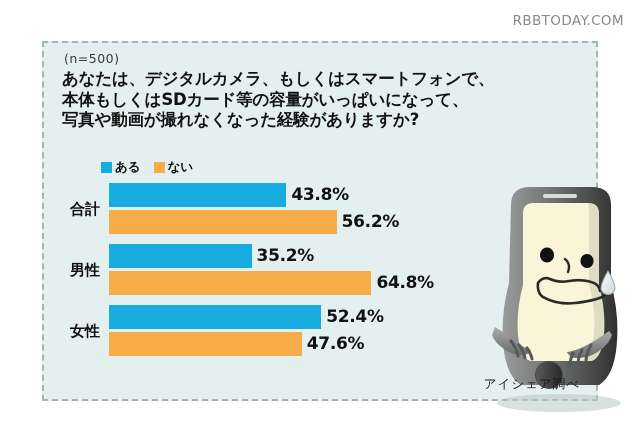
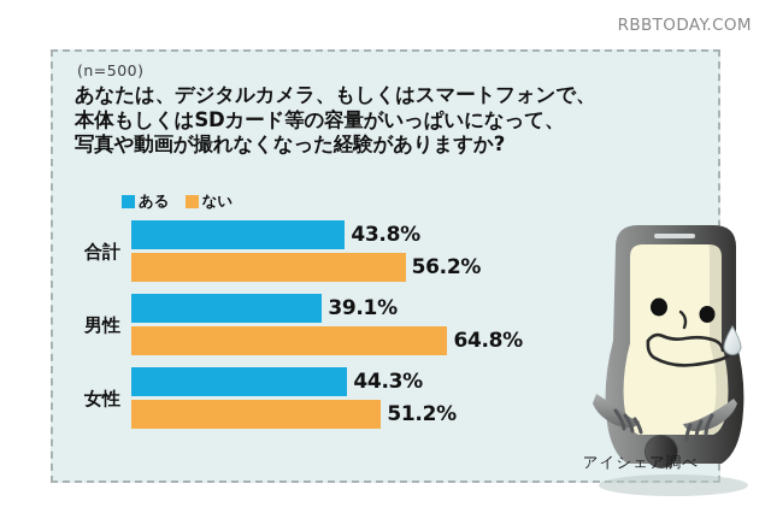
ある/男性: 35.2% -> 39.1%
ある/女性: 52.4% -> 44.3%
ない/女性: 47.6% -> 51.2%
